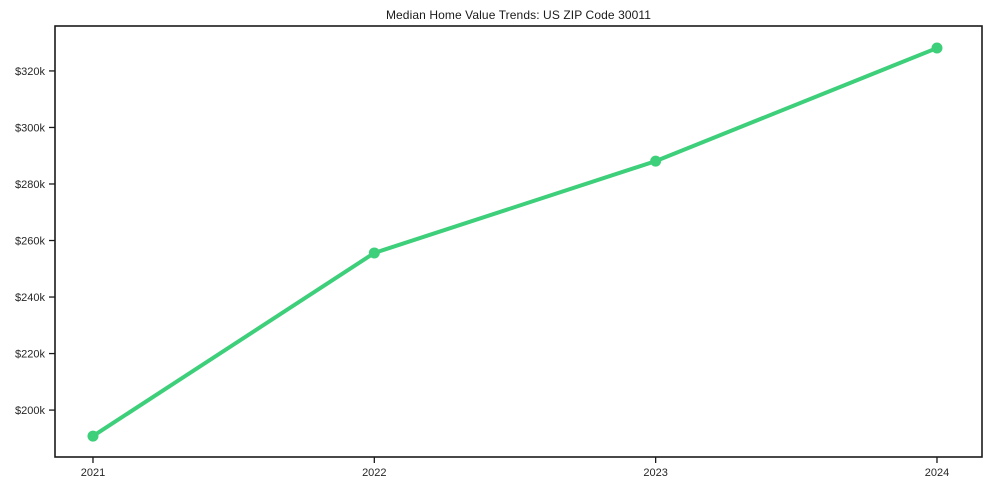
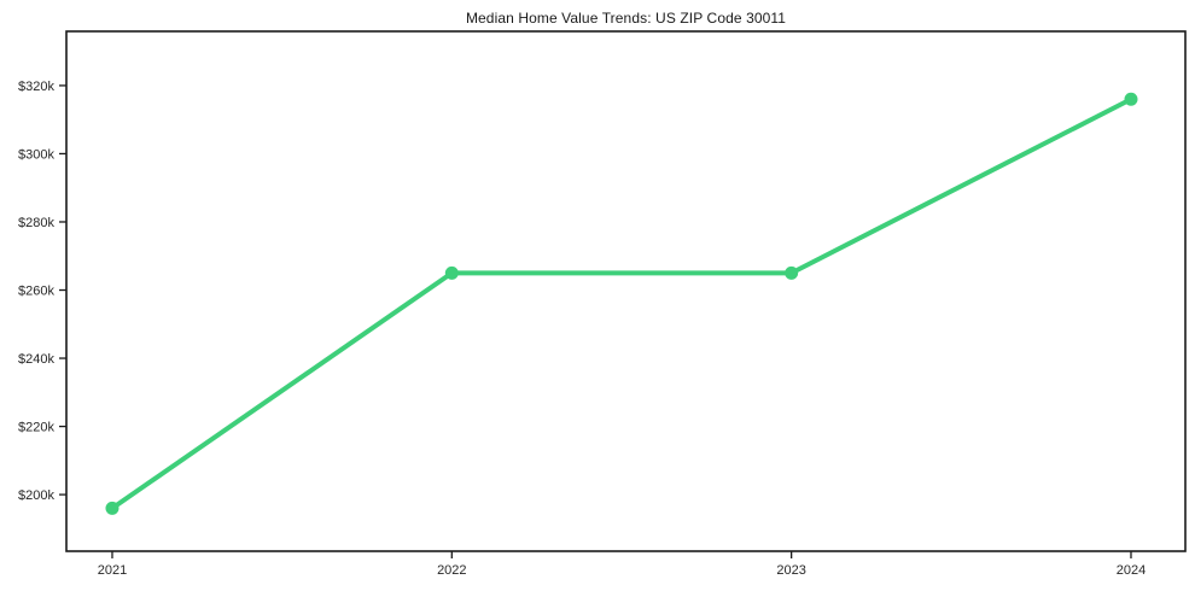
2021: $191k -> $196k
2022: $256k -> $265k
2023: $288k -> $265k
2024: $328k -> $316k
